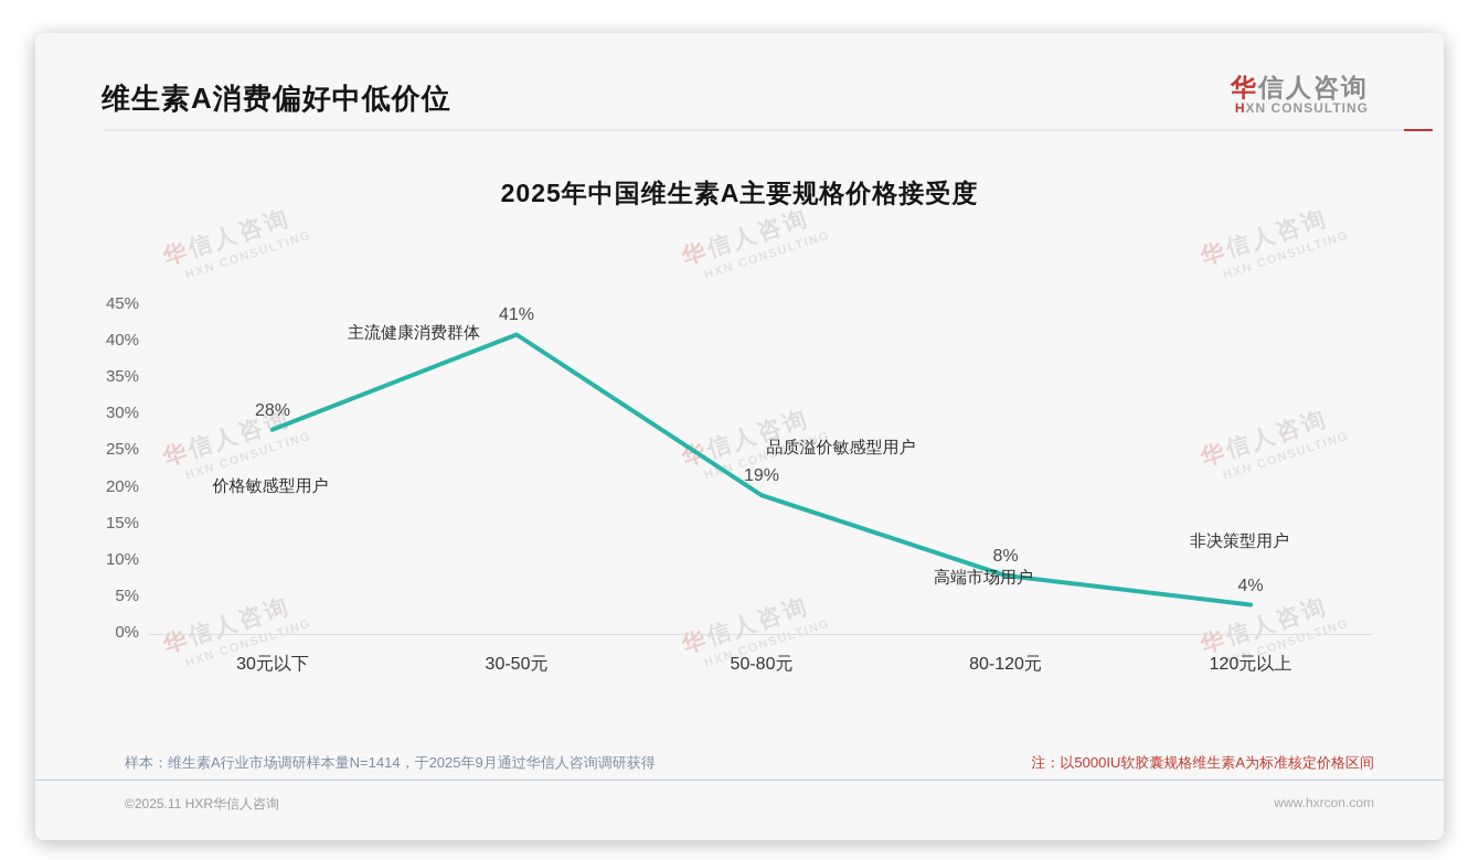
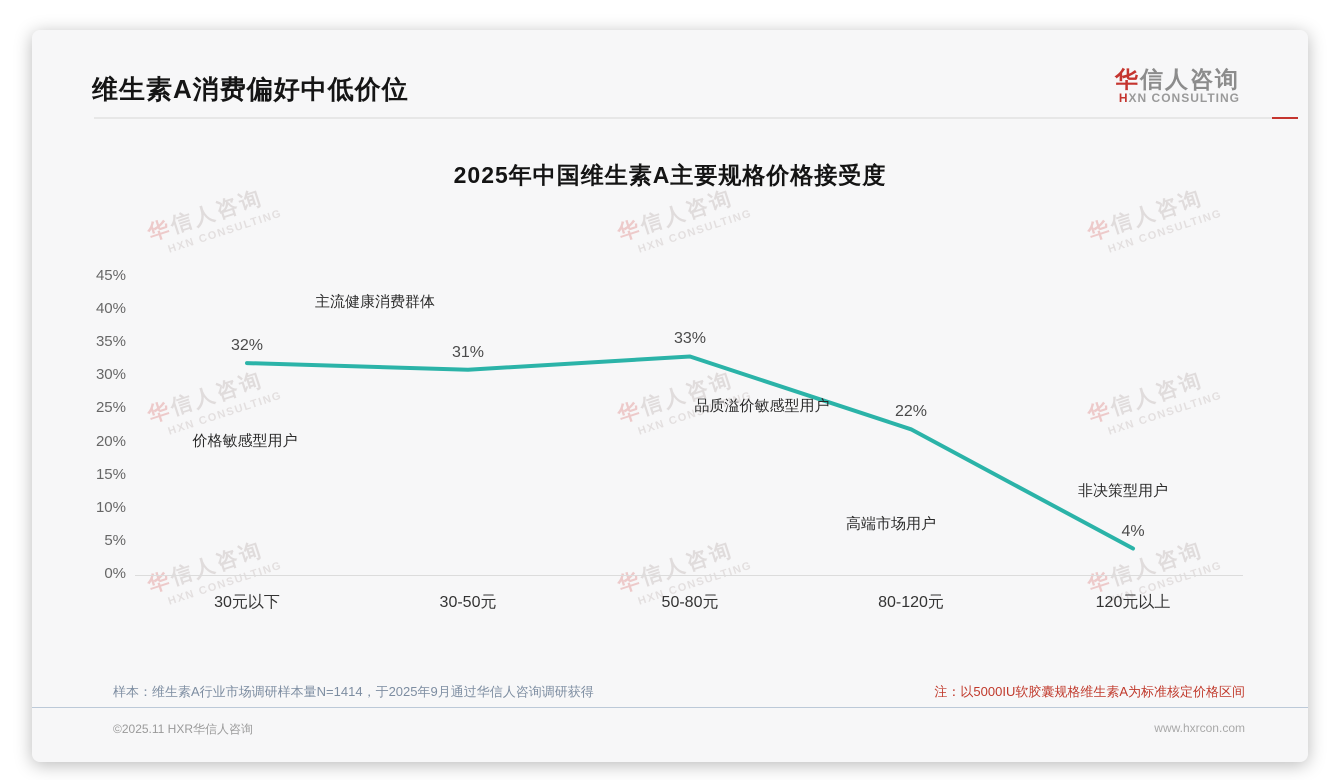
30元以下: 28% -> 32%
30-50元: 41% -> 31%
50-80元: 19% -> 33%
80-120元: 8% -> 22%
